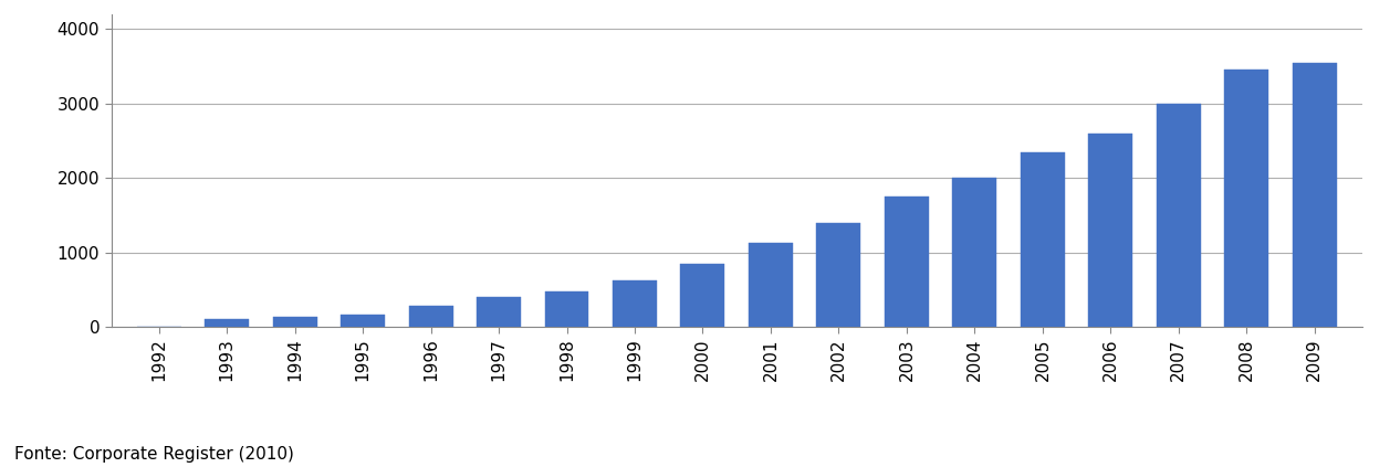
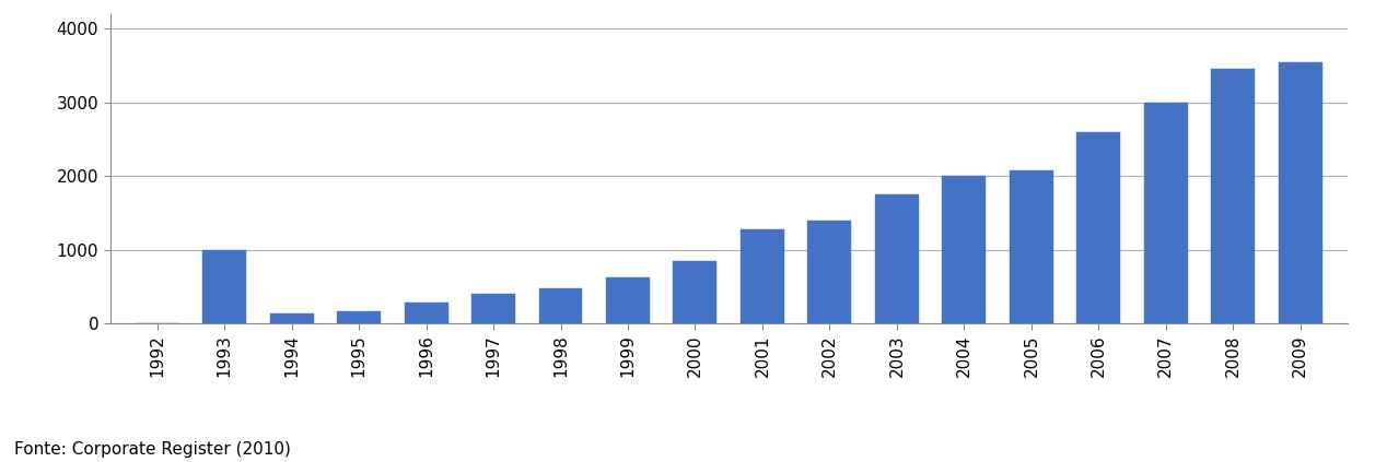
1993: 100 -> 1000
2001: 1130 -> 1280
2005: 2350 -> 2080
